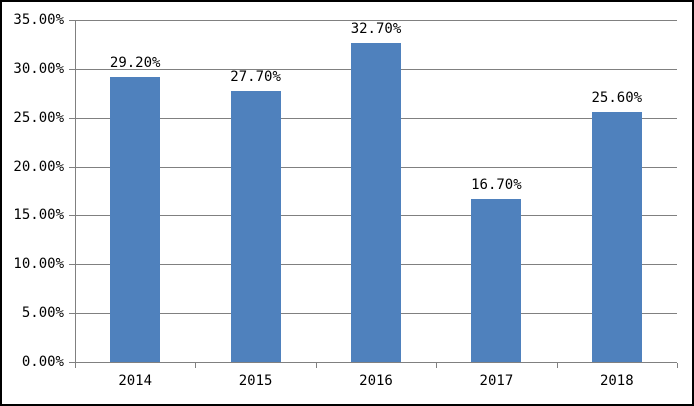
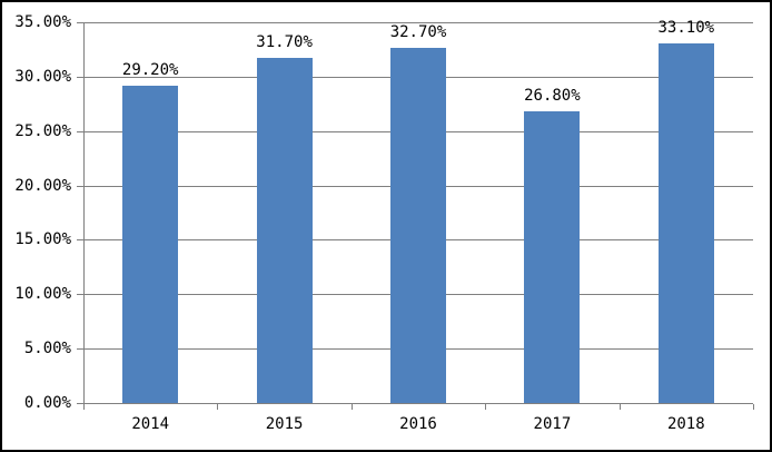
2015: 27.70% -> 31.70%
2017: 16.70% -> 26.80%
2018: 25.60% -> 33.10%
